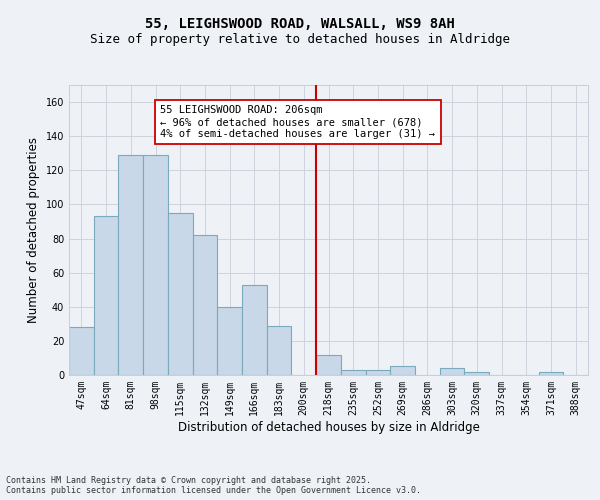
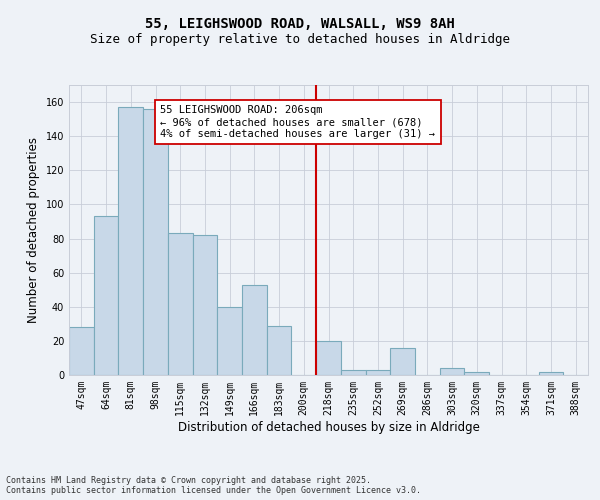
81sqm: 129 -> 157
98sqm: 129 -> 156
115sqm: 95 -> 83
218sqm: 12 -> 20
269sqm: 5 -> 16
